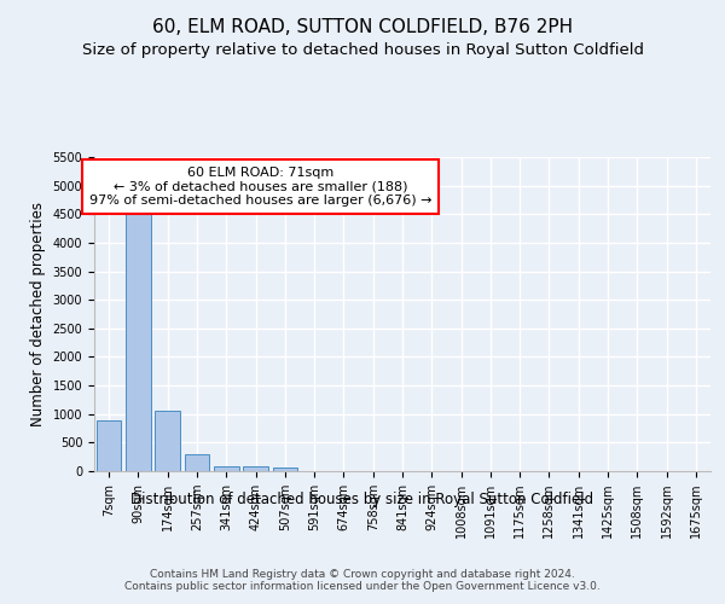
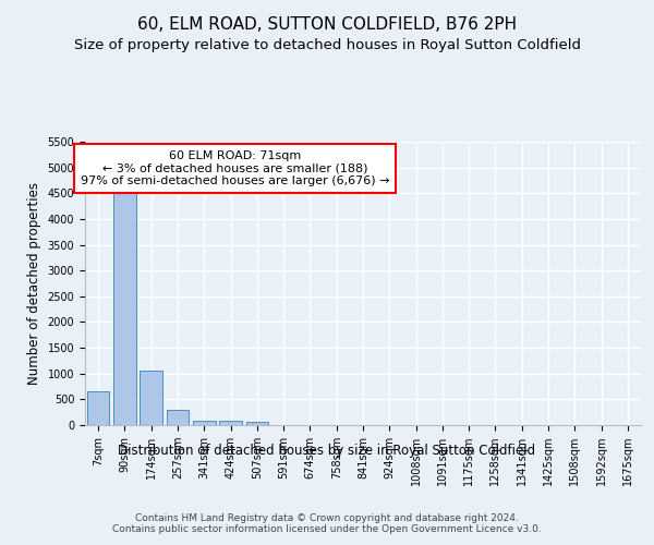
7sqm: 880 -> 650
